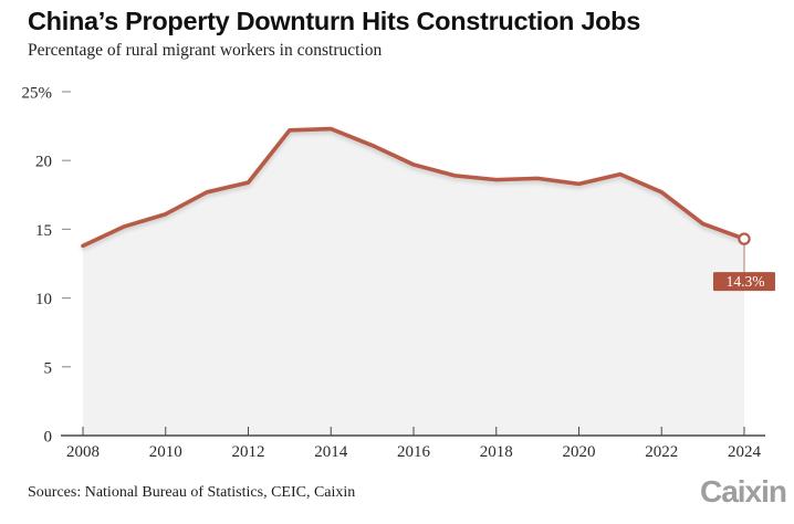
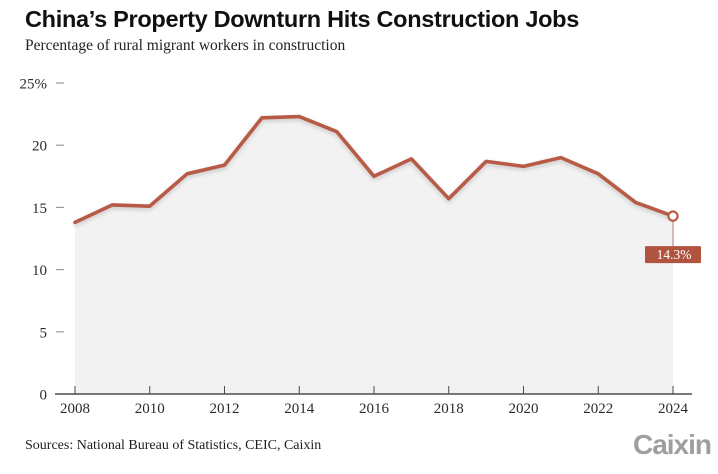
2010: 16.1% -> 15.1%
2016: 19.7% -> 17.5%
2018: 18.6% -> 15.7%
